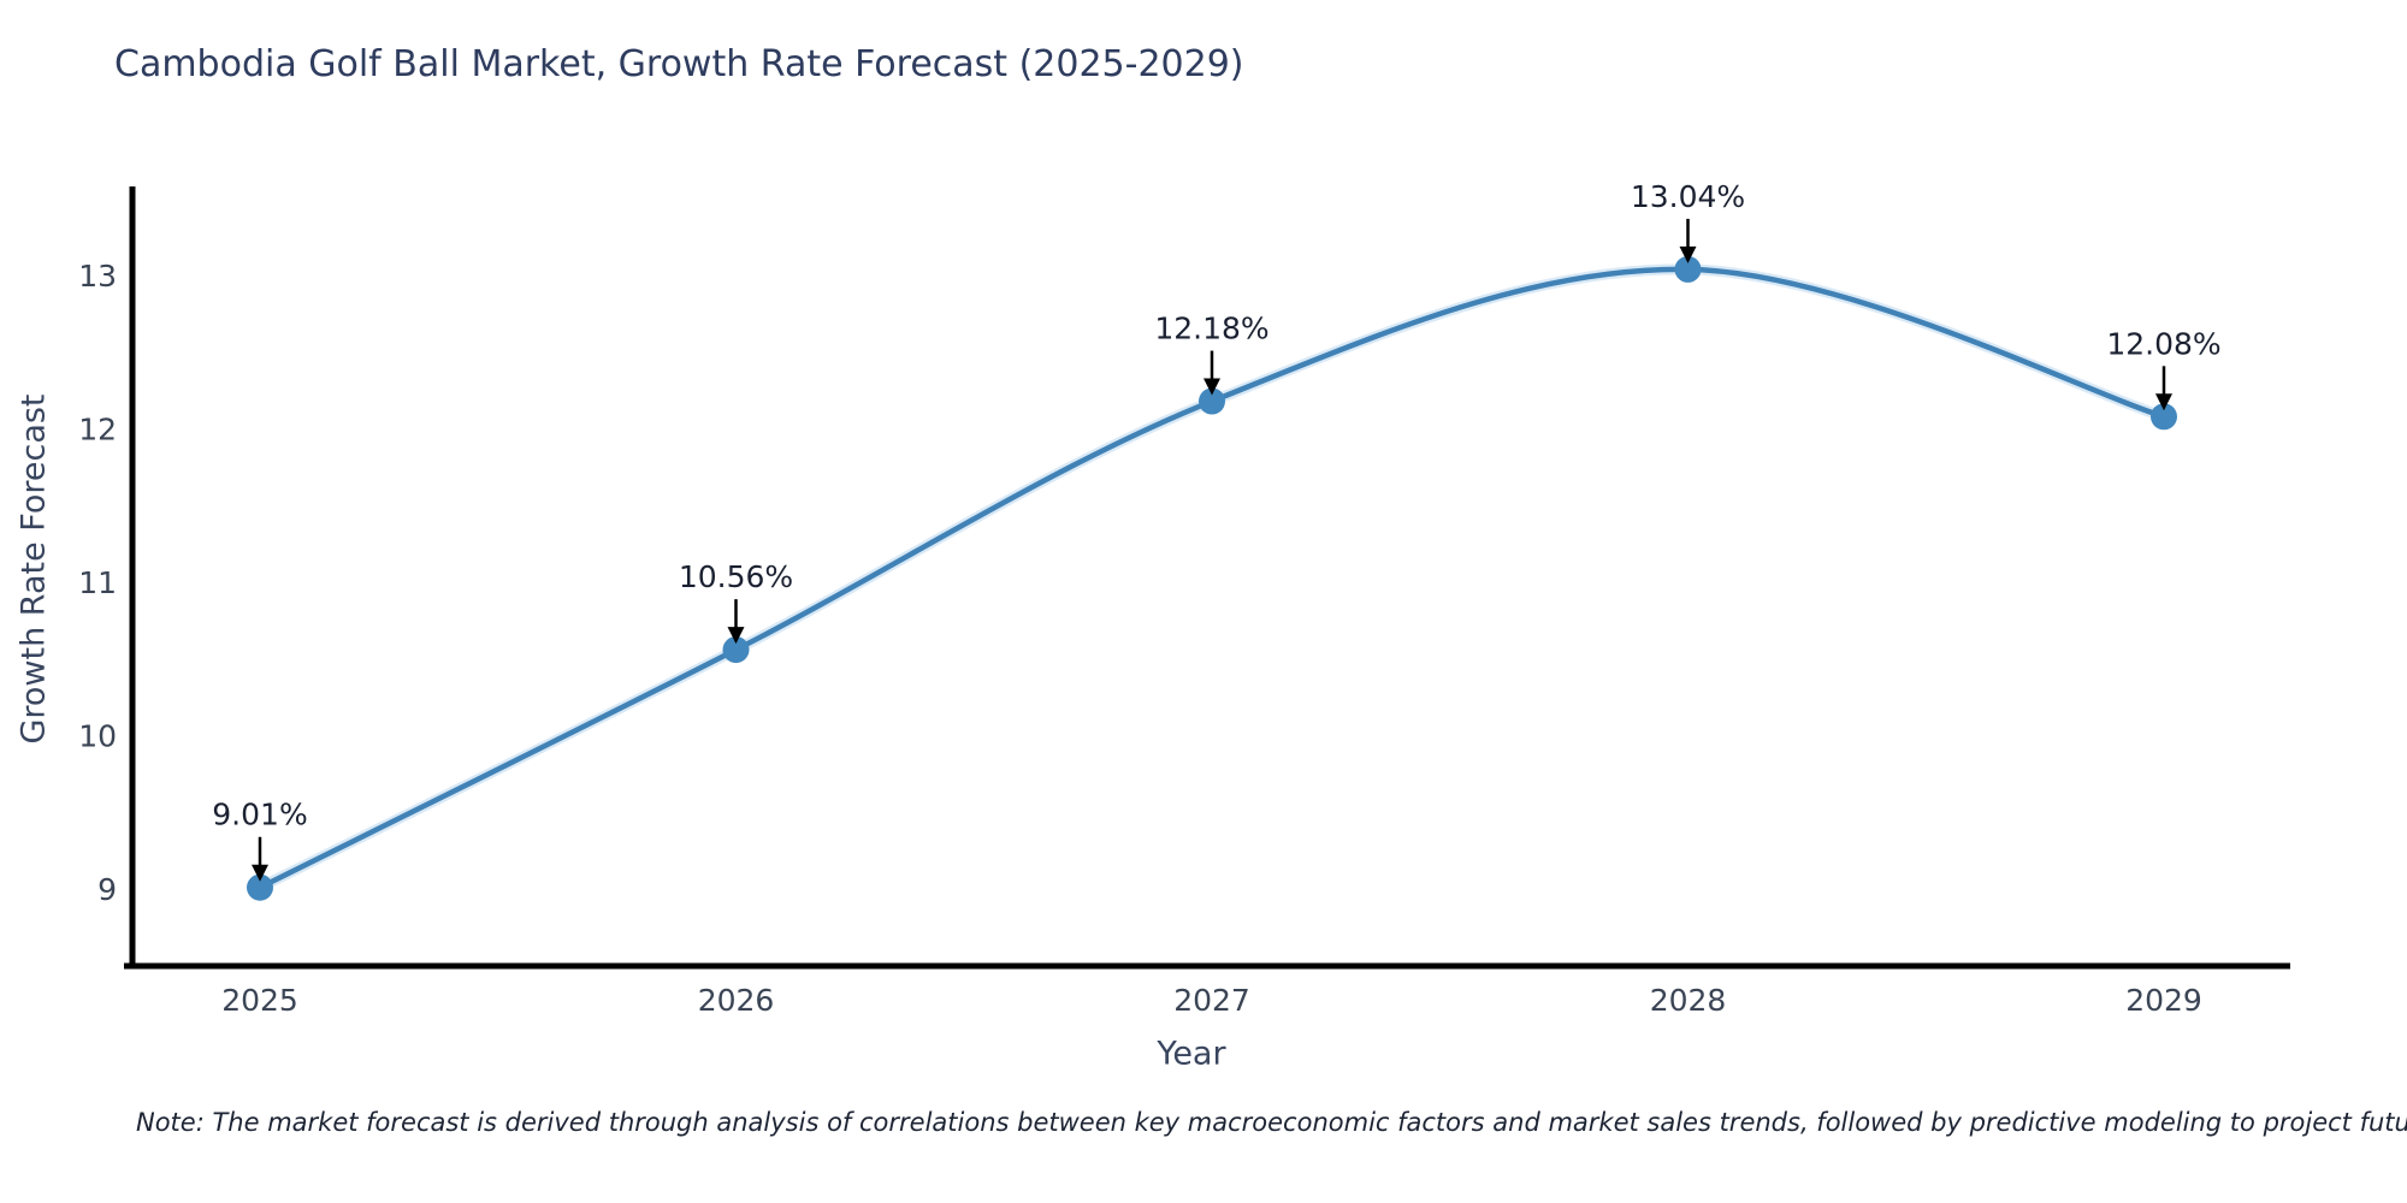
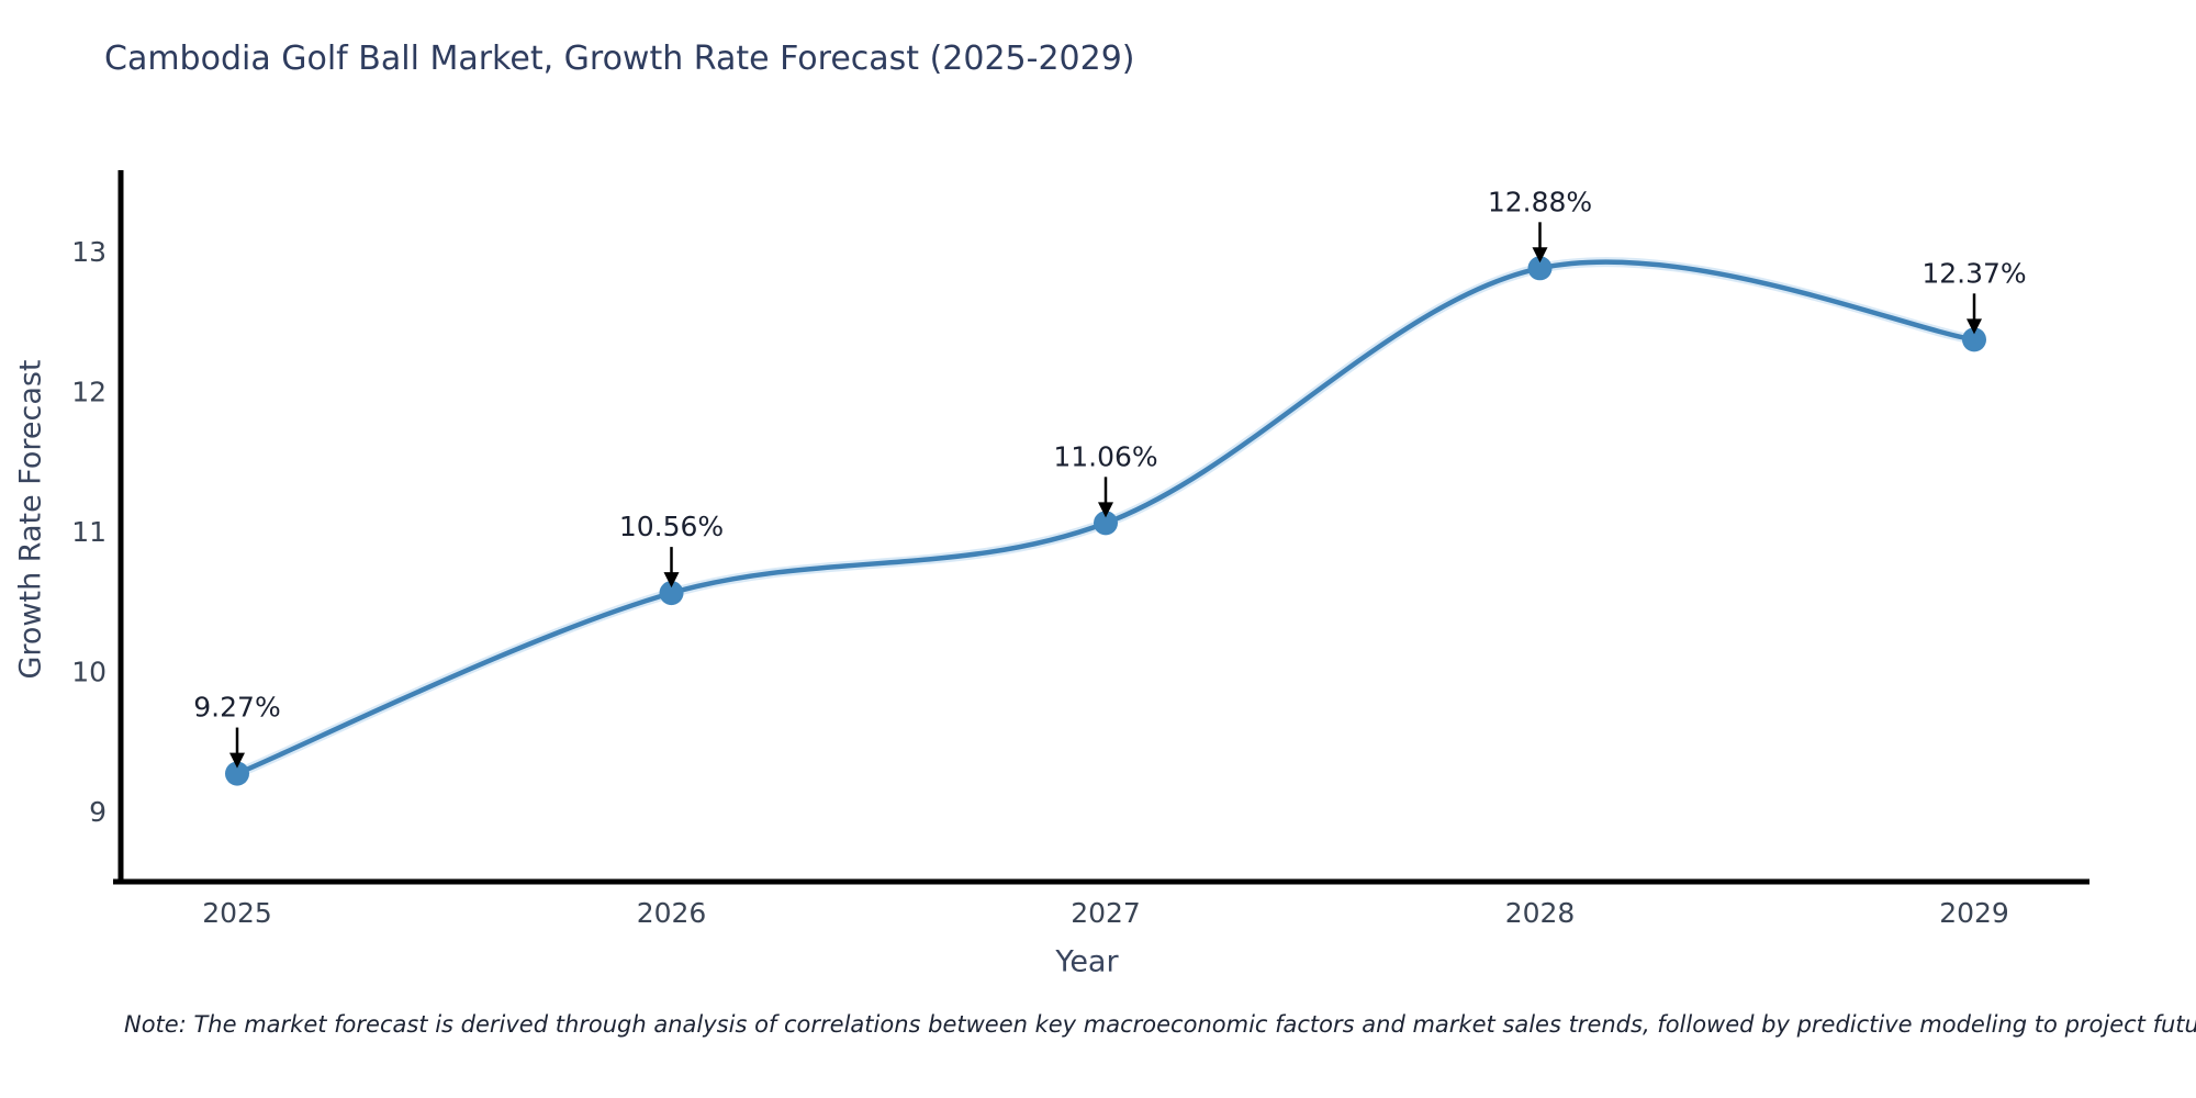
2025: 9.01% -> 9.27%
2027: 12.18% -> 11.06%
2028: 13.04% -> 12.88%
2029: 12.08% -> 12.37%
